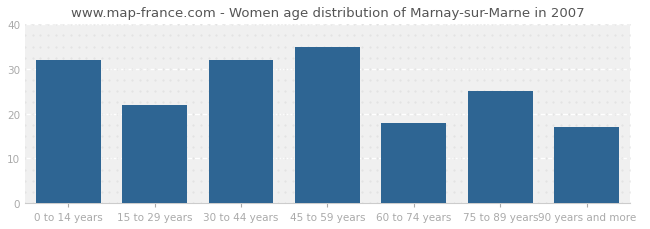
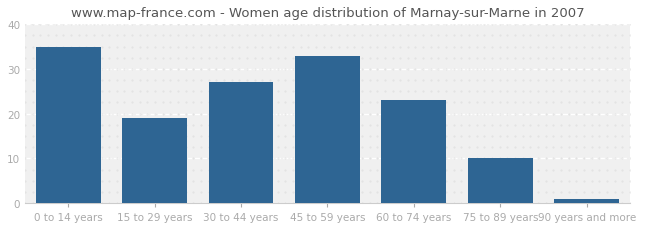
0 to 14 years: 32 -> 35
15 to 29 years: 22 -> 19
30 to 44 years: 32 -> 27
45 to 59 years: 35 -> 33
60 to 74 years: 18 -> 23
75 to 89 years: 25 -> 10
90 years and more: 17 -> 1
